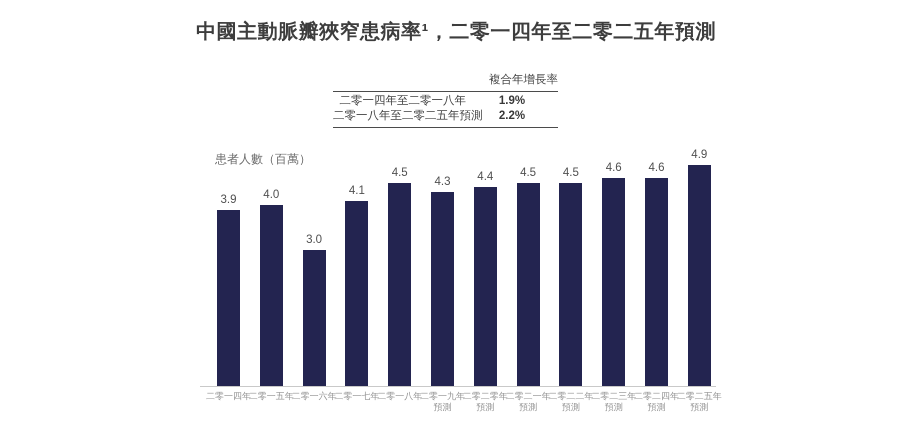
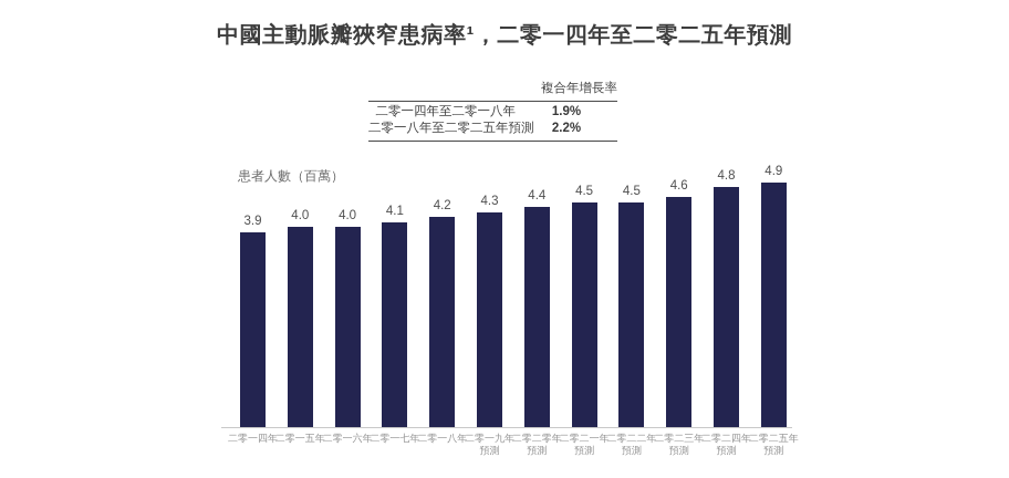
二零一六年: 3.0 -> 4.0
二零一八年: 4.5 -> 4.2
二零二四年: 4.6 -> 4.8
